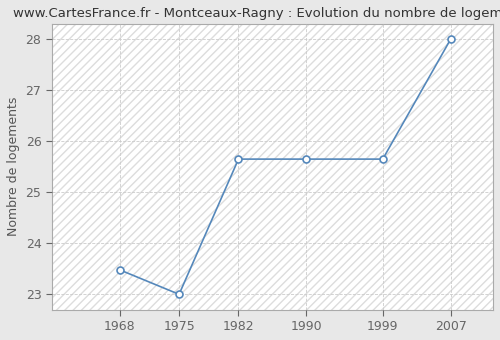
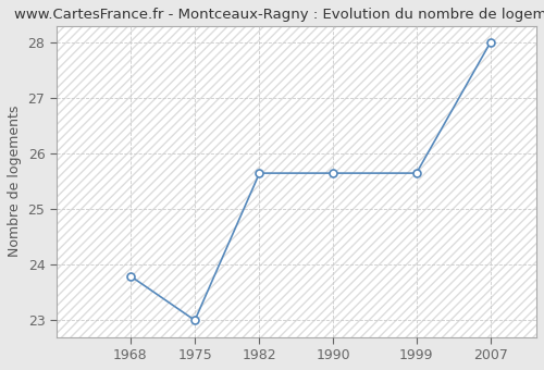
1968: 23.48 -> 23.80
